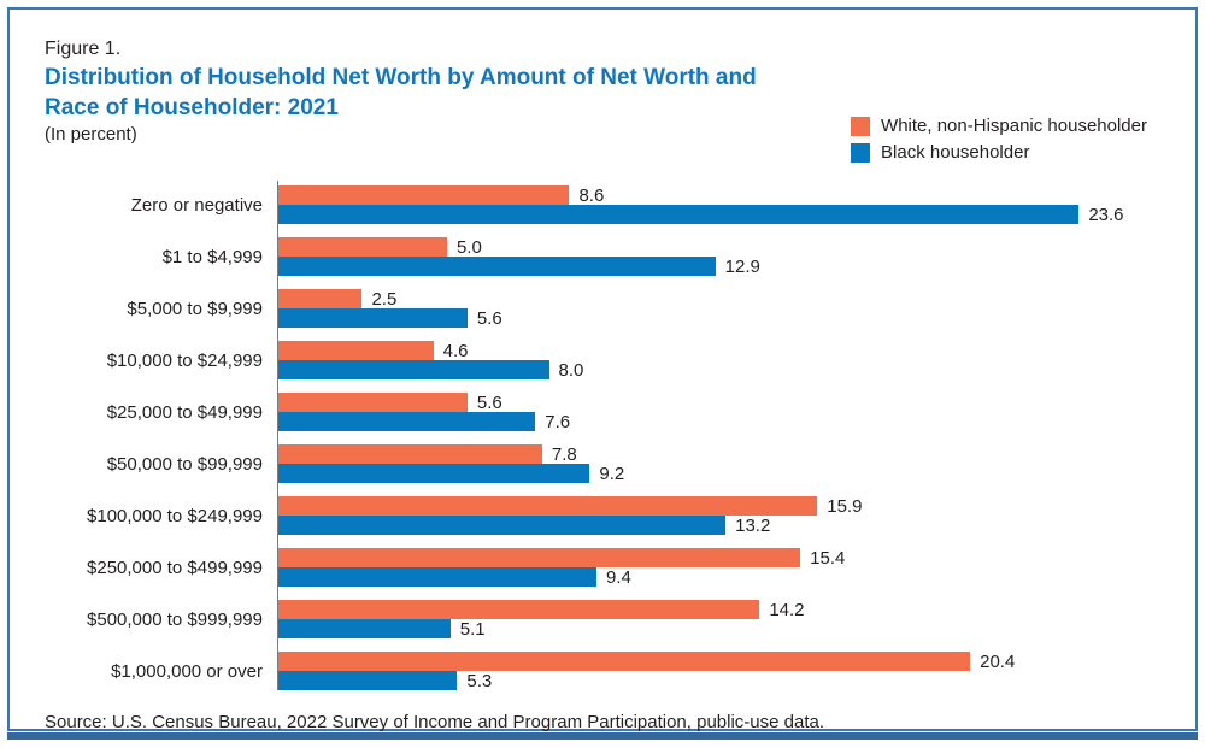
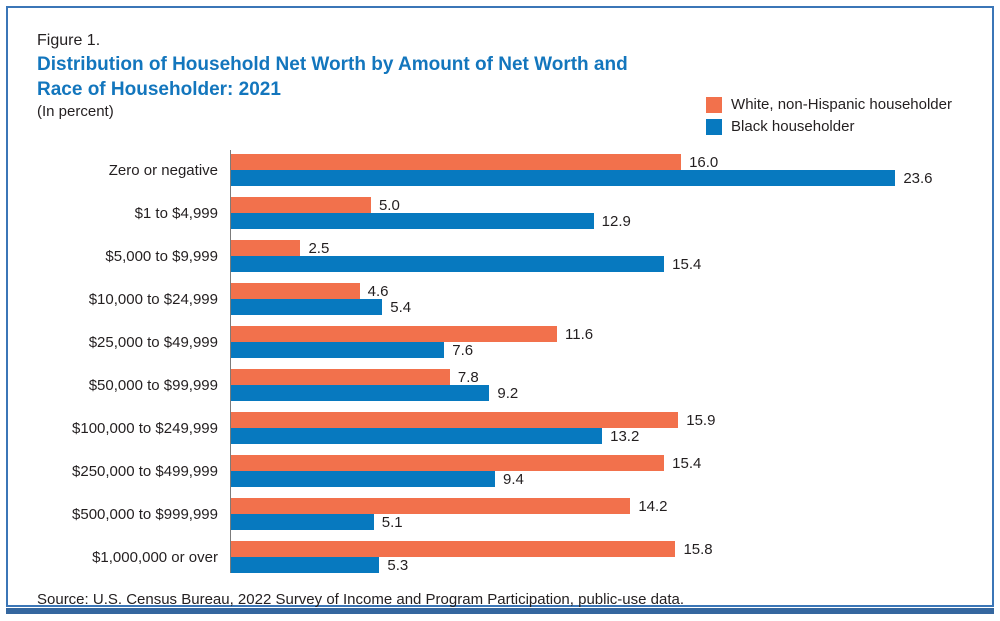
White, non-Hispanic householder/Zero or negative: 8.6 -> 16.0
Black householder/$5,000 to $9,999: 5.6 -> 15.4
Black householder/$10,000 to $24,999: 8.0 -> 5.4
White, non-Hispanic householder/$25,000 to $49,999: 5.6 -> 11.6
White, non-Hispanic householder/$1,000,000 or over: 20.4 -> 15.8
